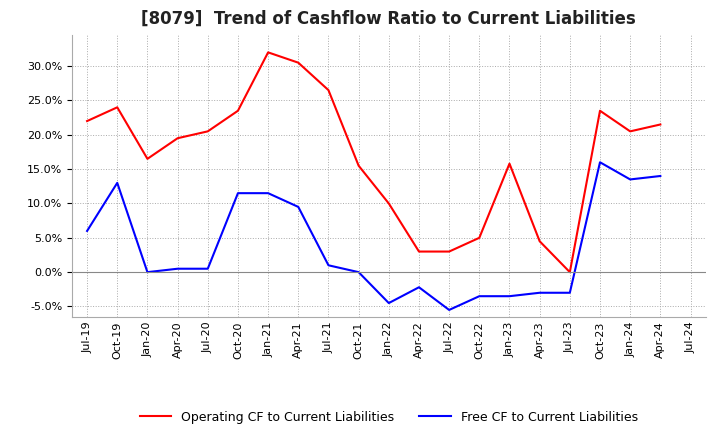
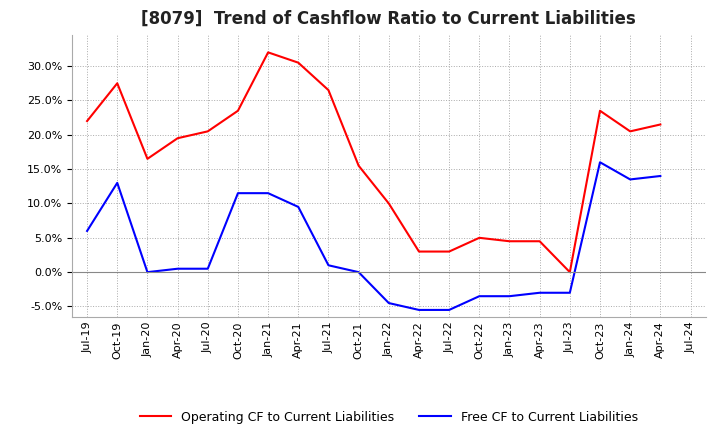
Operating CF to Current Liabilities/Oct-19: 24.0% -> 27.5%
Free CF to Current Liabilities/Apr-22: -2.2% -> -5.5%
Operating CF to Current Liabilities/Jan-23: 15.8% -> 4.5%
